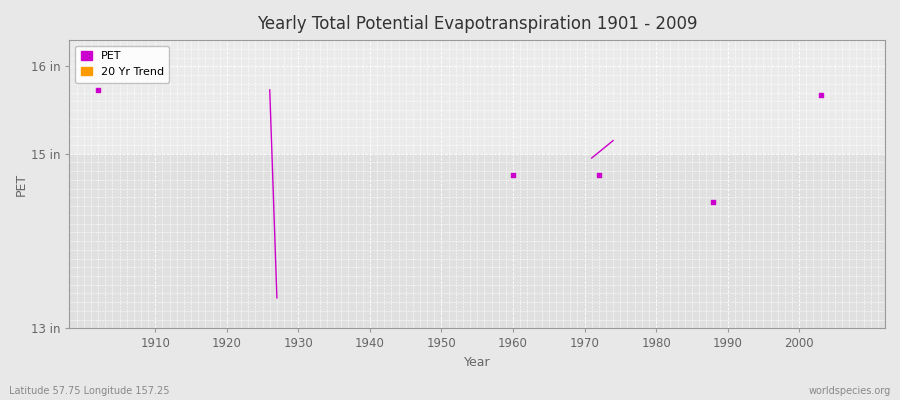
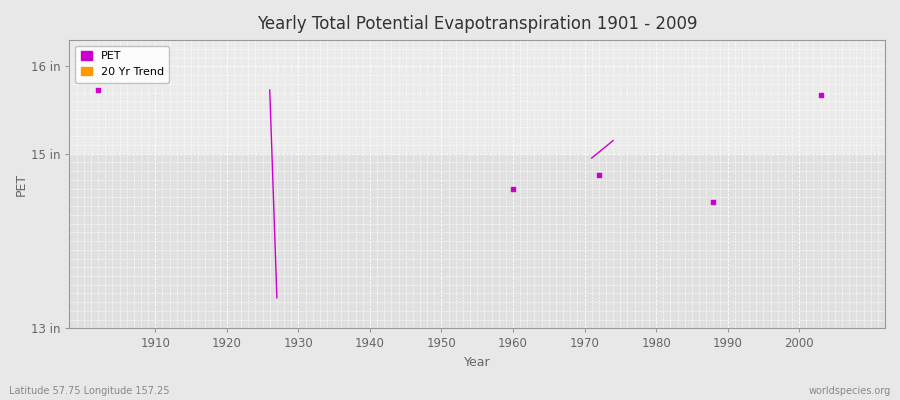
1960: 14.76 in -> 14.60 in
